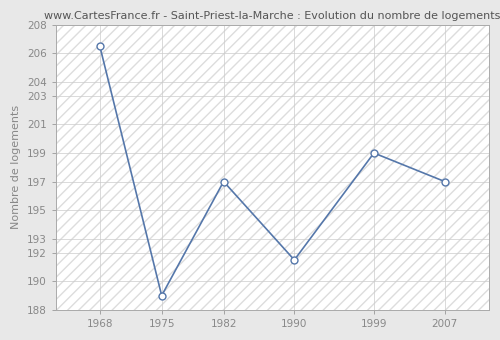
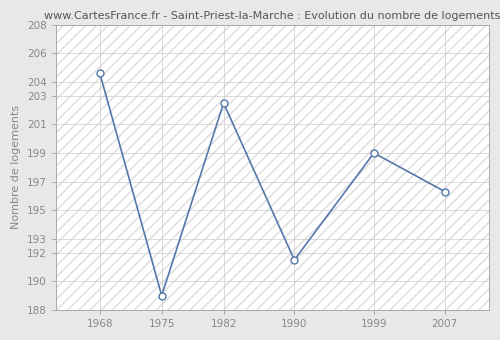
1968: 206.5 -> 204.6
1982: 197.0 -> 202.5
2007: 197.0 -> 196.3
